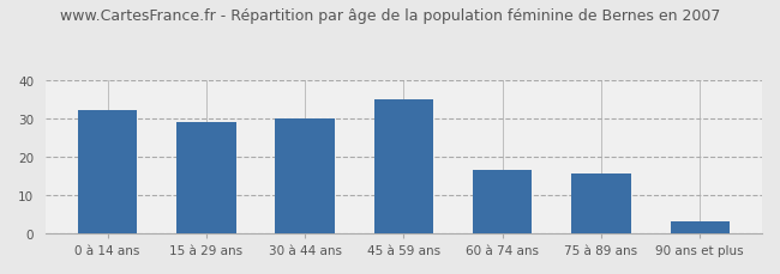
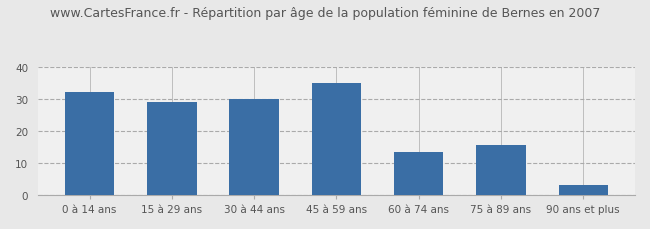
60 à 74 ans: 16.5 -> 13.5
